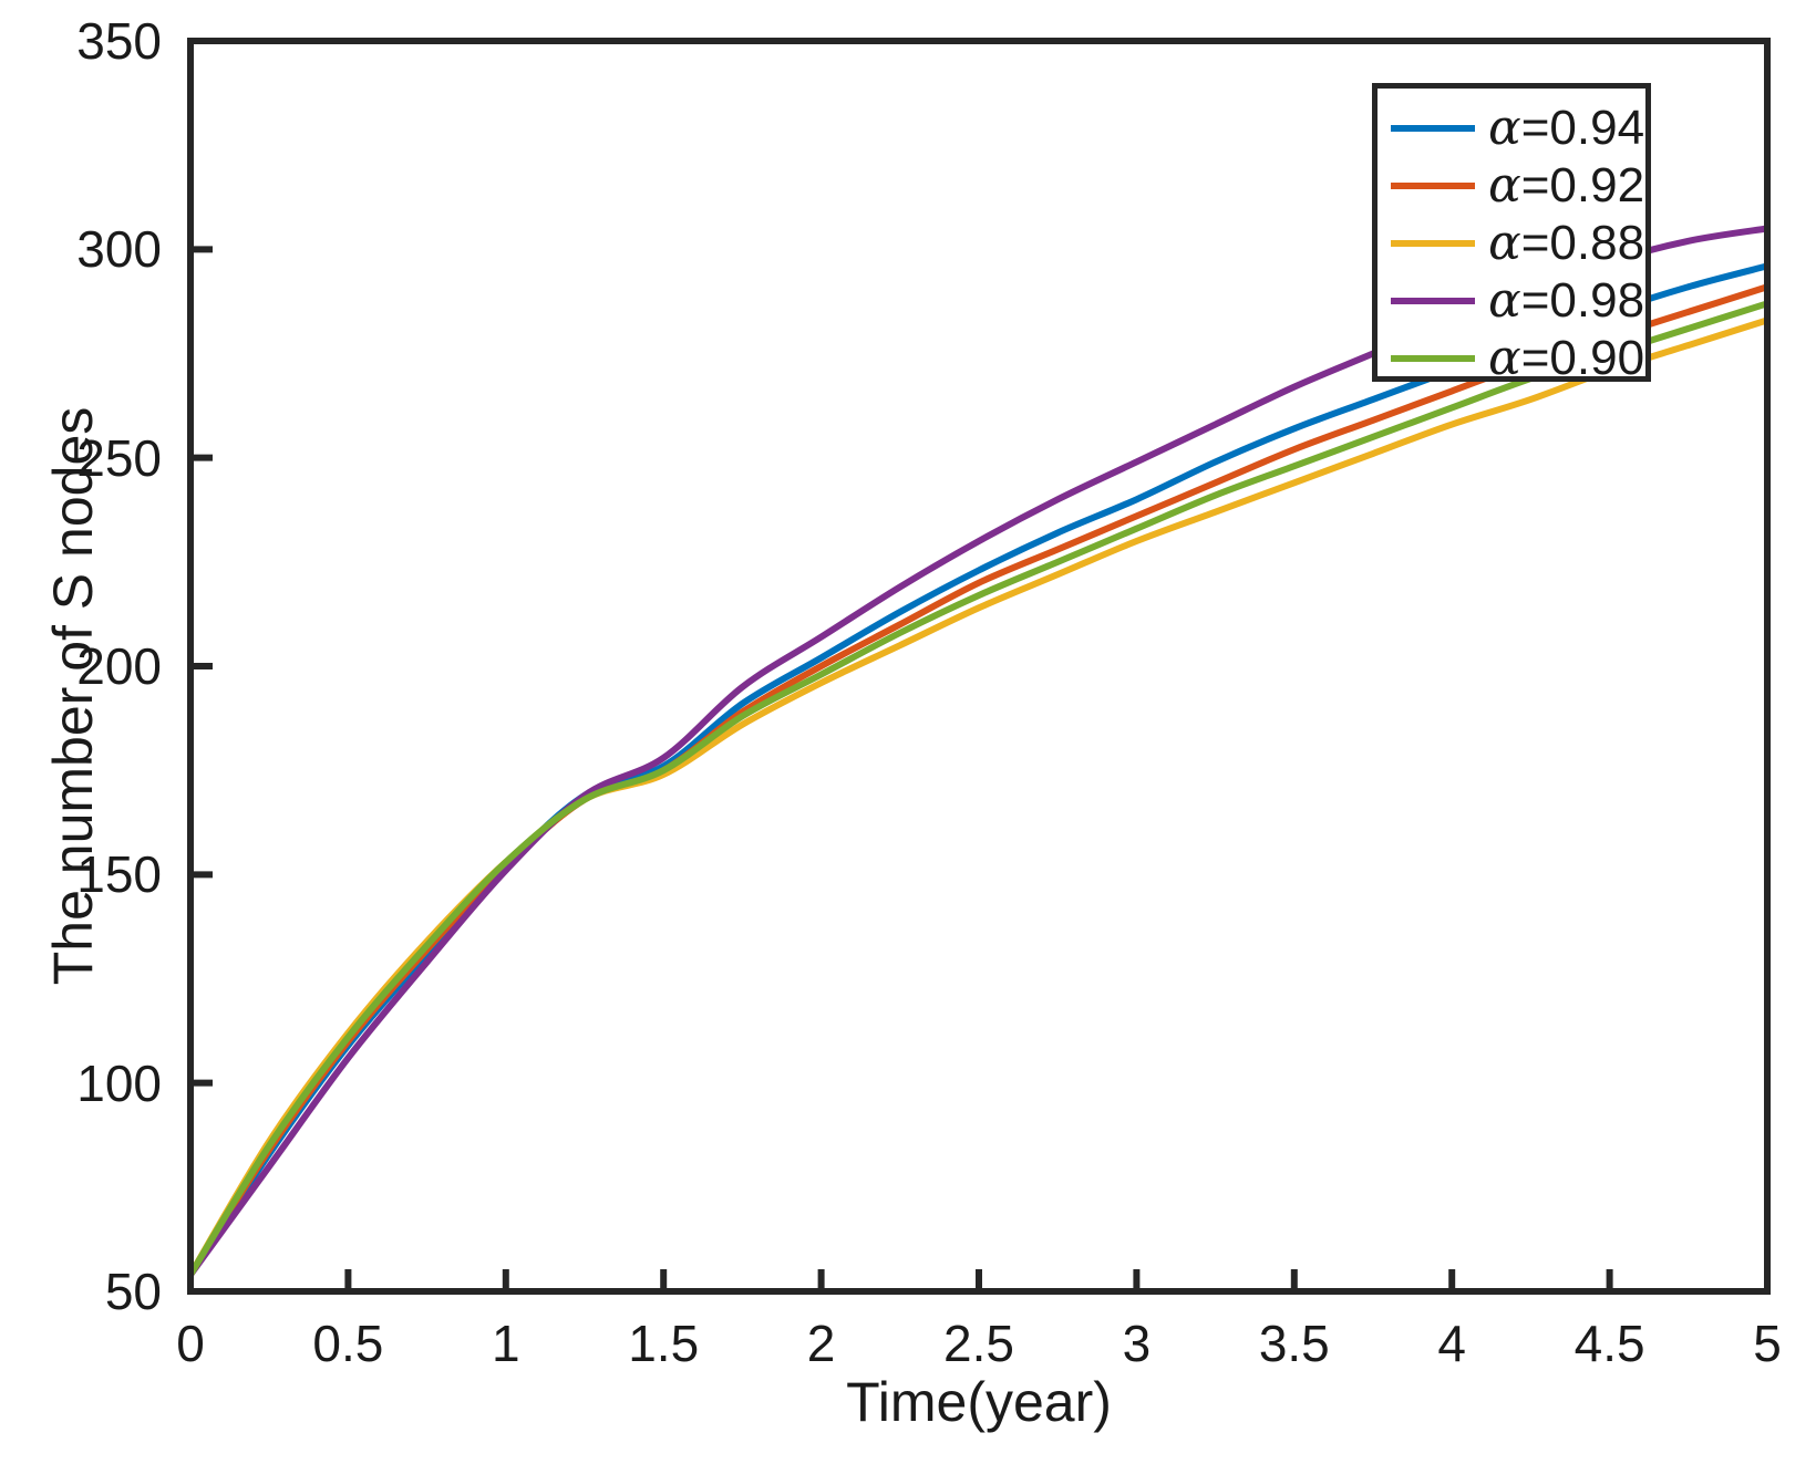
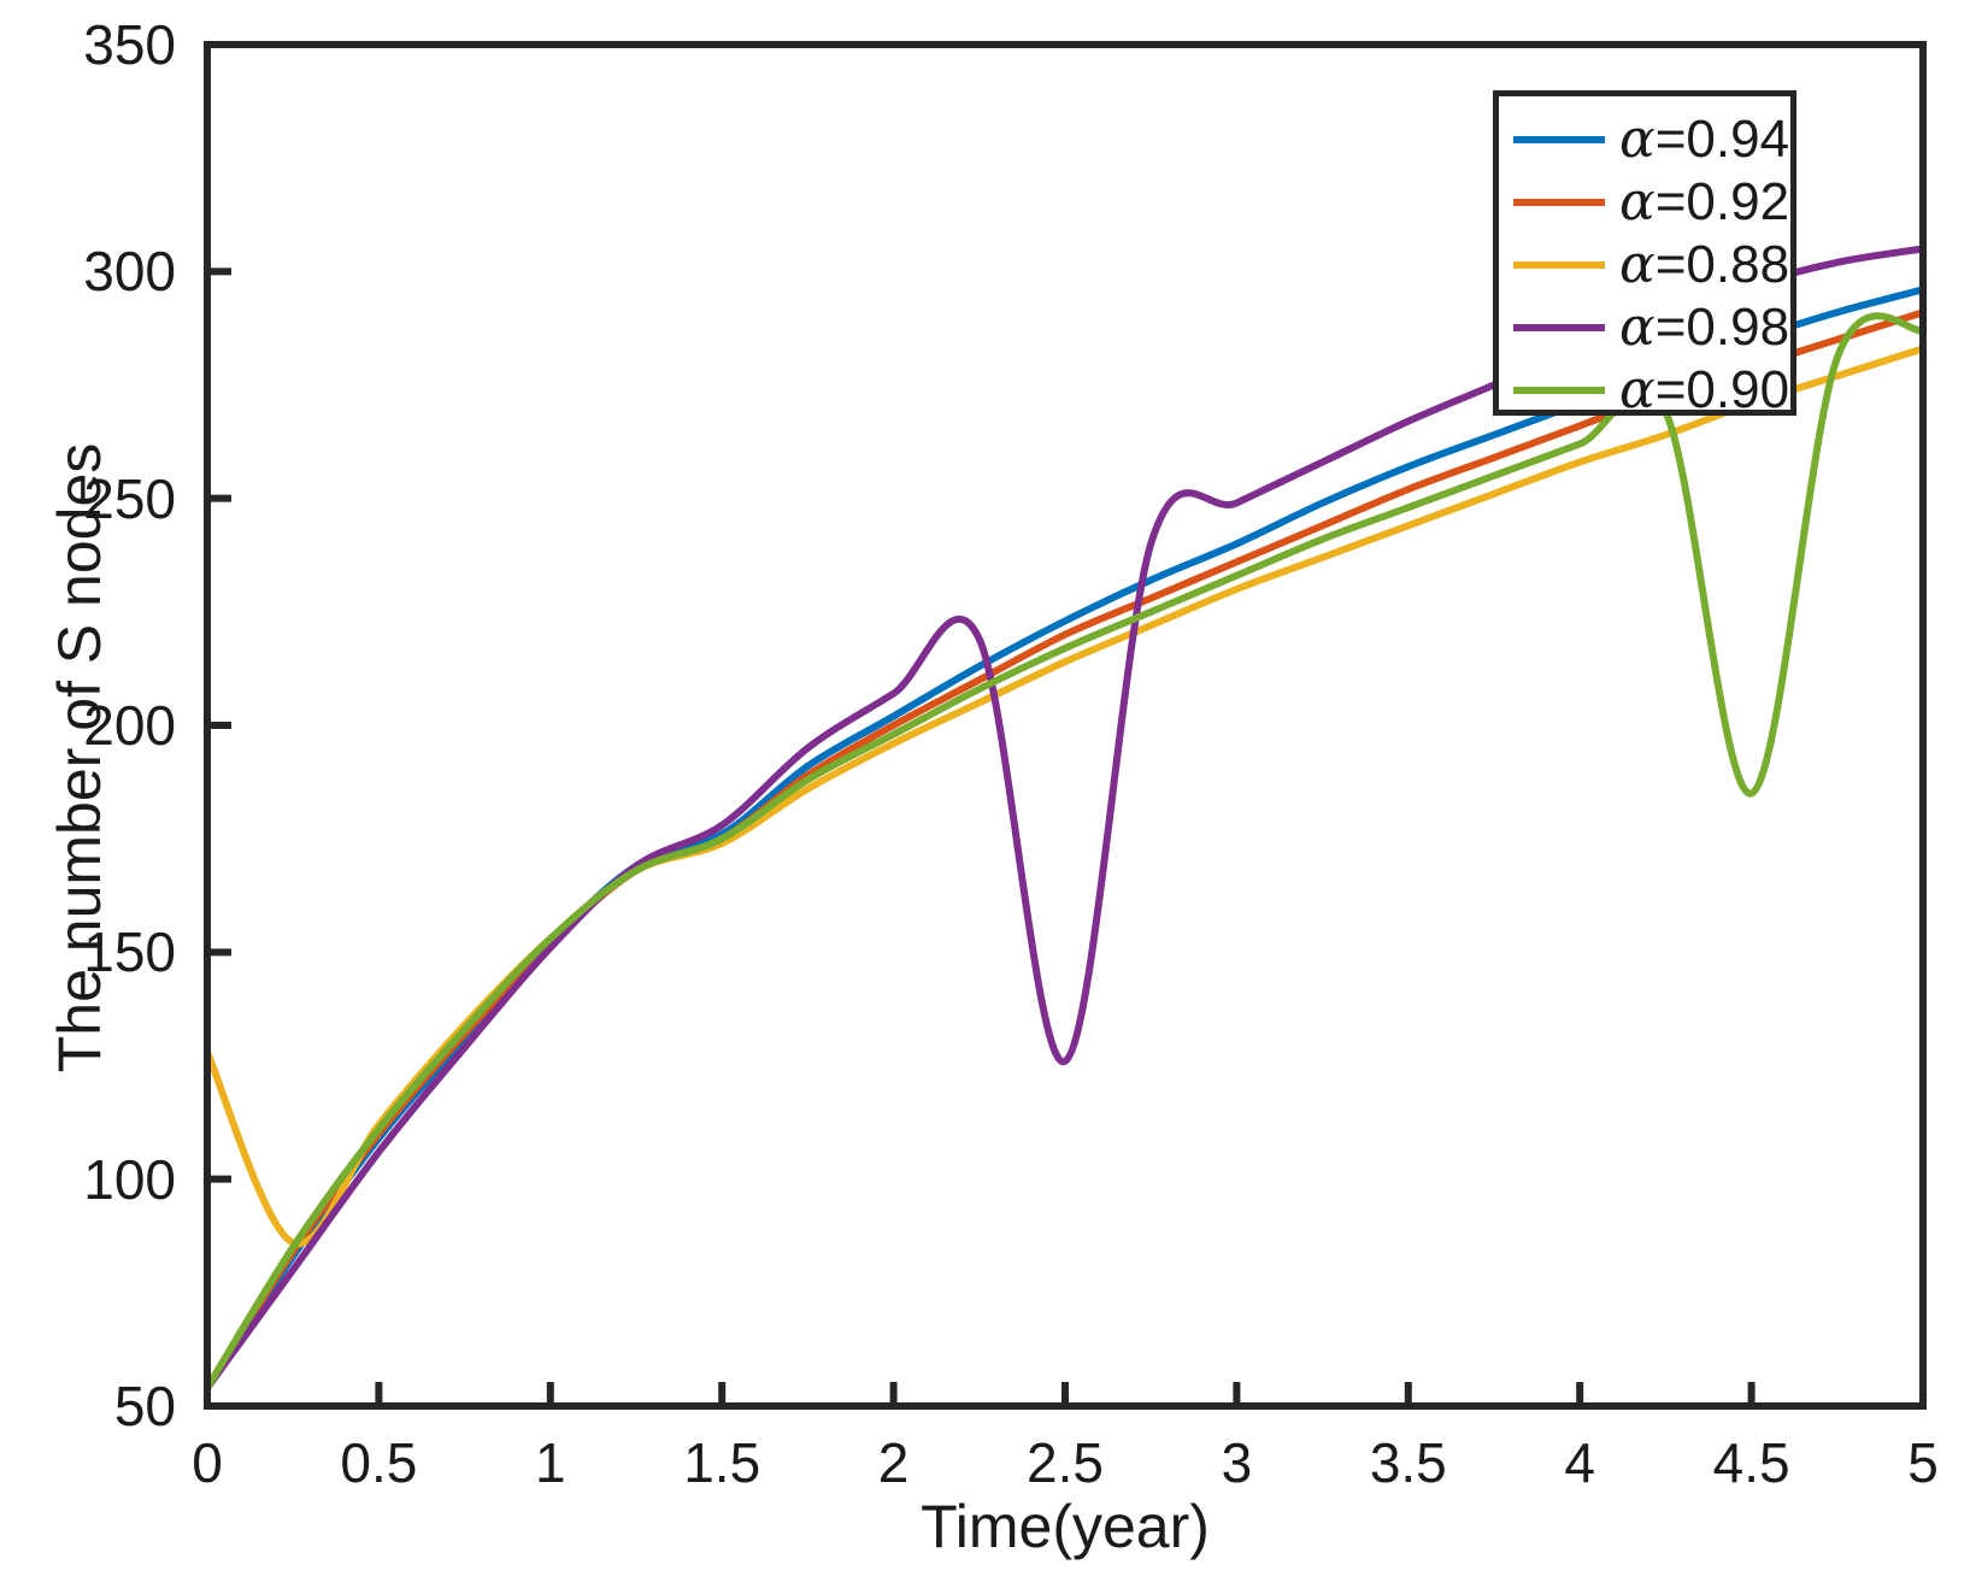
α=0.88/0: 54 -> 128
α=0.98/2.5: 230 -> 126
α=0.90/4.5: 275 -> 185
